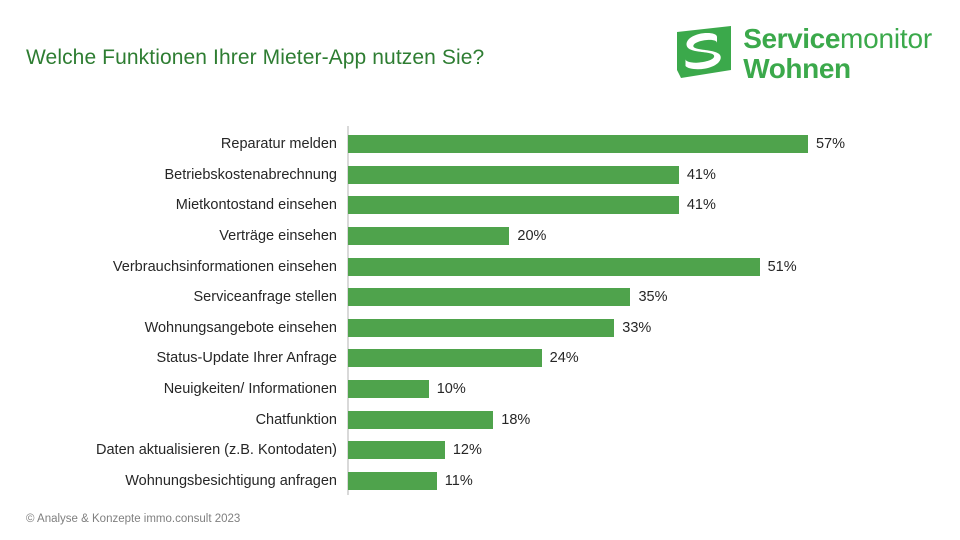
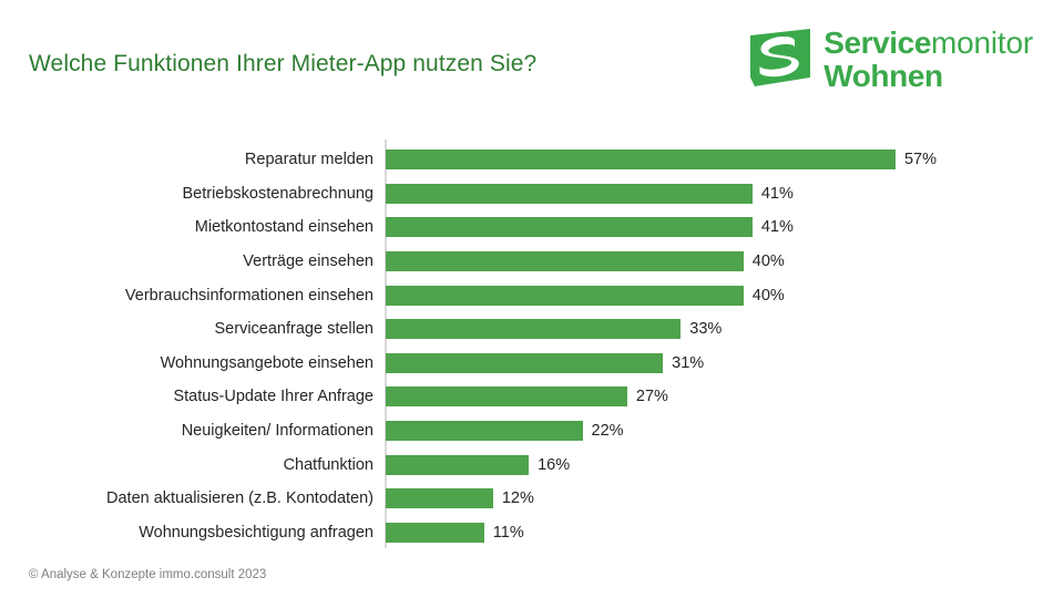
Verträge einsehen: 20% -> 40%
Verbrauchsinformationen einsehen: 51% -> 40%
Serviceanfrage stellen: 35% -> 33%
Wohnungsangebote einsehen: 33% -> 31%
Status-Update Ihrer Anfrage: 24% -> 27%
Neuigkeiten/ Informationen: 10% -> 22%
Chatfunktion: 18% -> 16%
